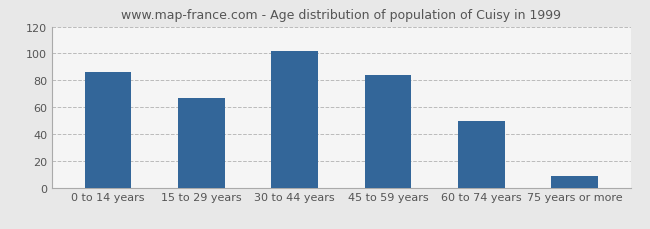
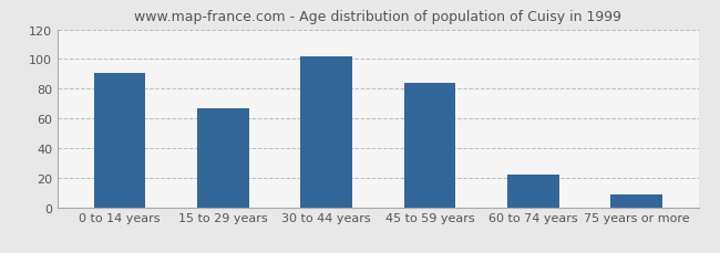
0 to 14 years: 86 -> 91
60 to 74 years: 50 -> 22
